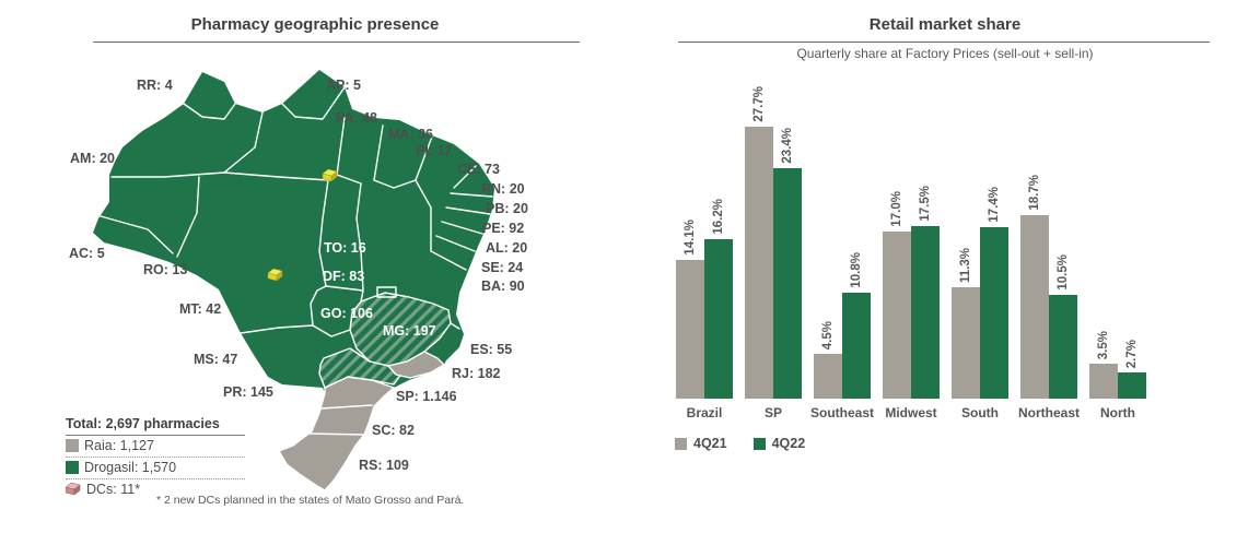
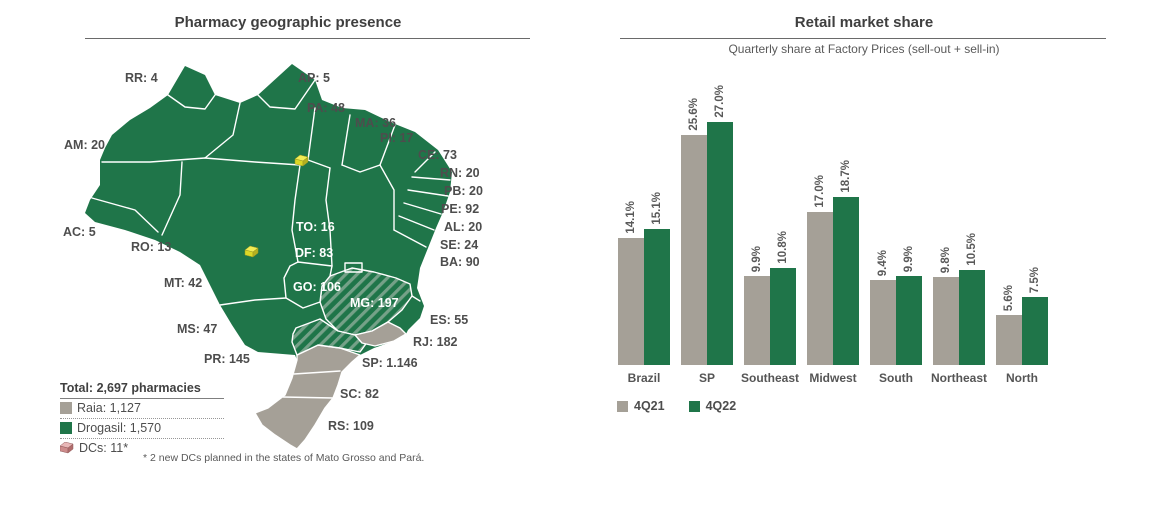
4Q22/Brazil: 16.2% -> 15.1%
4Q21/SP: 27.7% -> 25.6%
4Q22/SP: 23.4% -> 27.0%
4Q21/Southeast: 4.5% -> 9.9%
4Q22/Midwest: 17.5% -> 18.7%
4Q21/South: 11.3% -> 9.4%
4Q22/South: 17.4% -> 9.9%
4Q21/Northeast: 18.7% -> 9.8%
4Q21/North: 3.5% -> 5.6%
4Q22/North: 2.7% -> 7.5%
